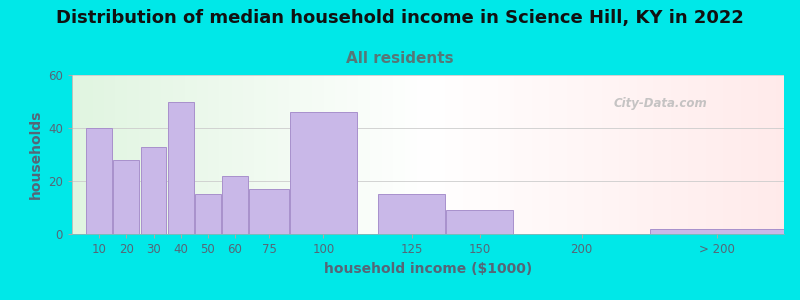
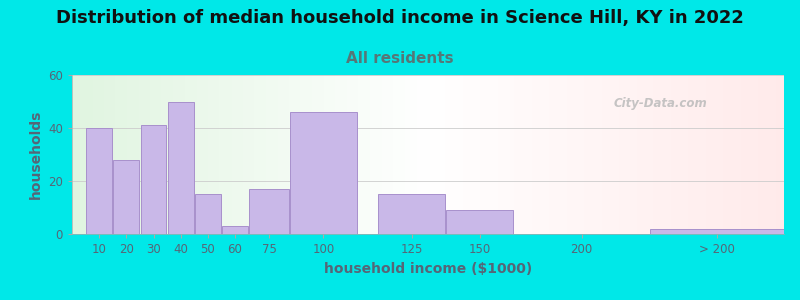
30: 33 -> 41
60: 22 -> 3
